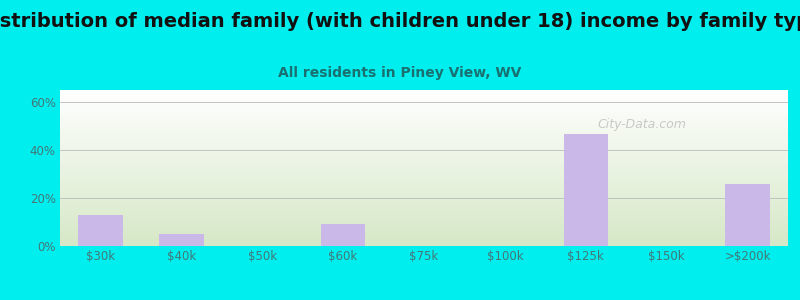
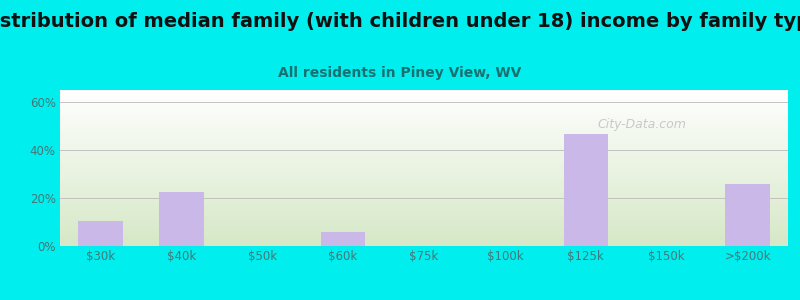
$30k: 13.0% -> 10.5%
$40k: 5.0% -> 22.5%
$60k: 9.0% -> 6.0%
